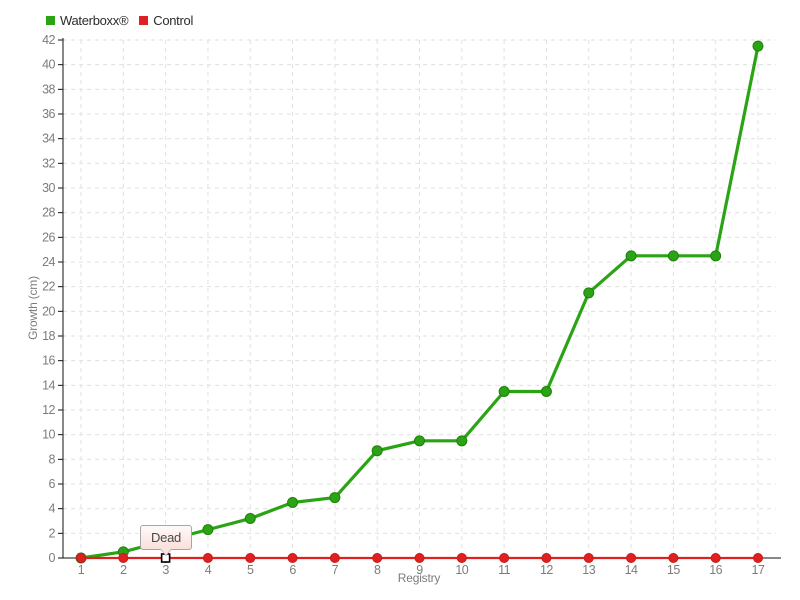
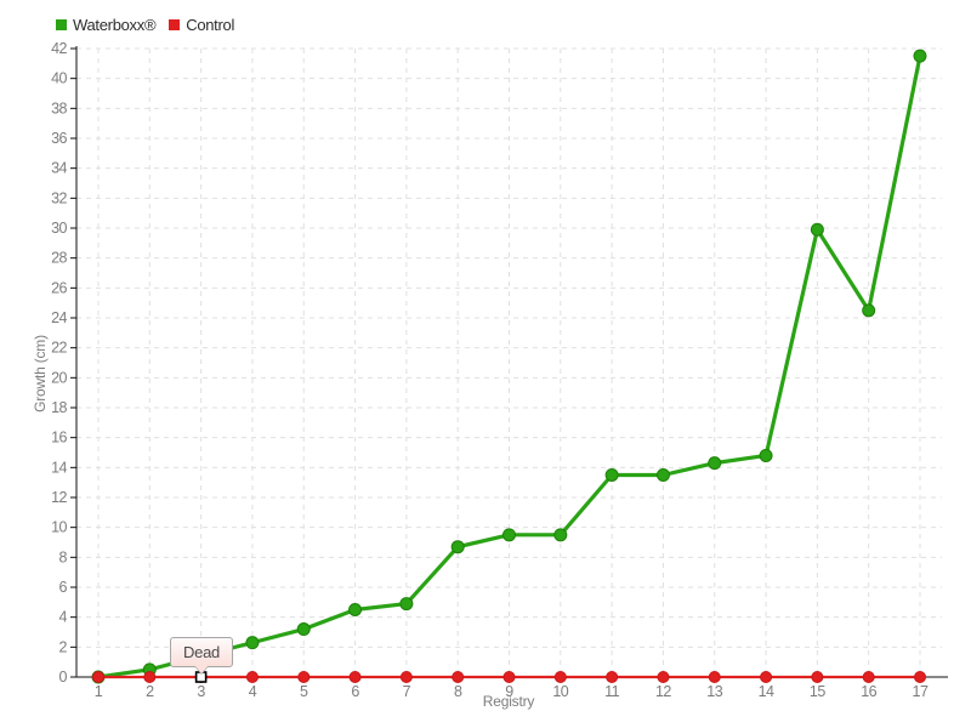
Waterboxx®/13: 21.5 -> 14.3
Waterboxx®/14: 24.5 -> 14.8
Waterboxx®/15: 24.5 -> 29.9
